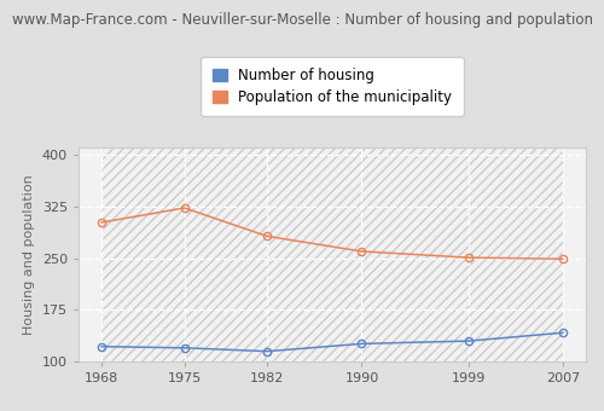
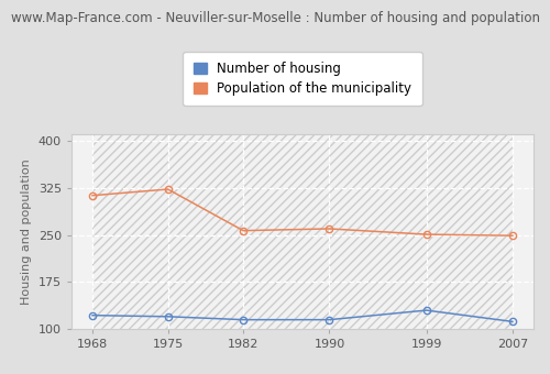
Population of the municipality/1968: 302 -> 313
Population of the municipality/1982: 282 -> 257
Number of housing/1990: 126 -> 115
Number of housing/2007: 142 -> 112
